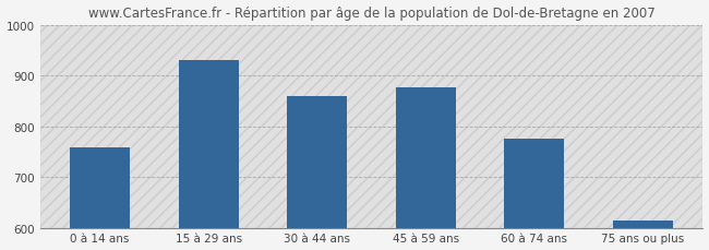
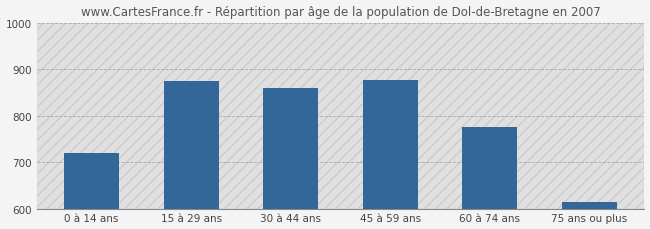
0 à 14 ans: 758 -> 720
15 à 29 ans: 930 -> 875
